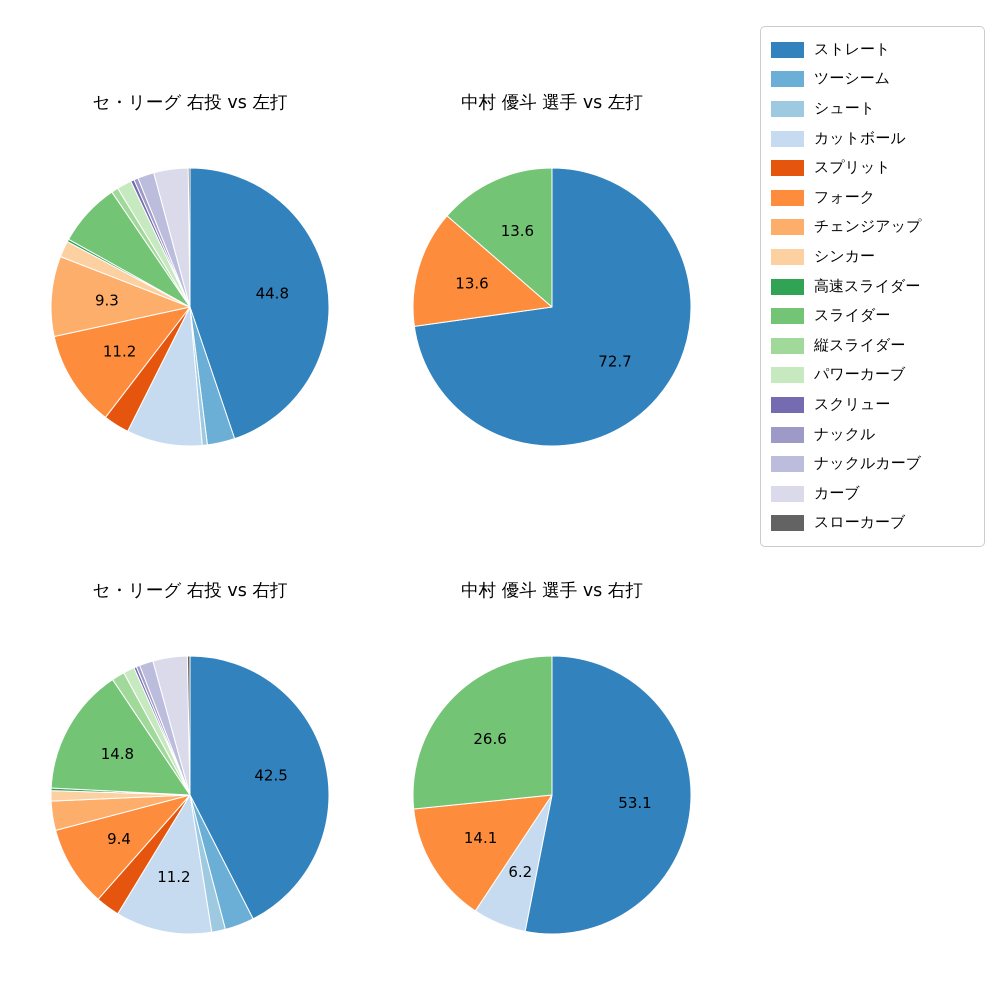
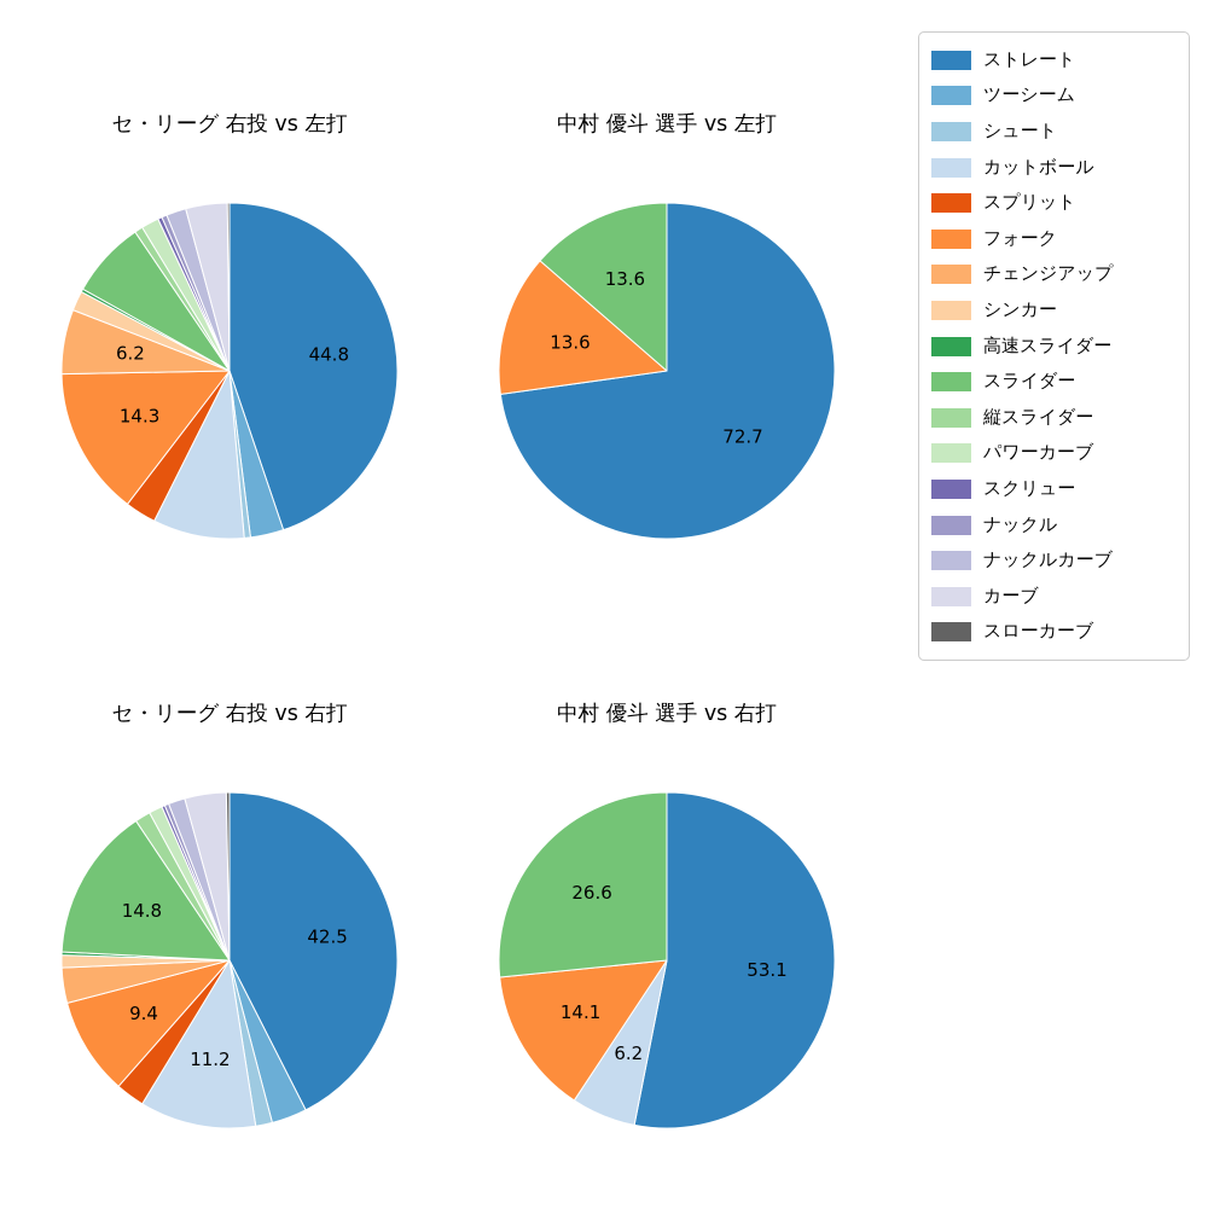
セ・リーグ 右投 vs 左打/フォーク: 11.2 -> 14.3
セ・リーグ 右投 vs 左打/チェンジアップ: 9.3 -> 6.2
